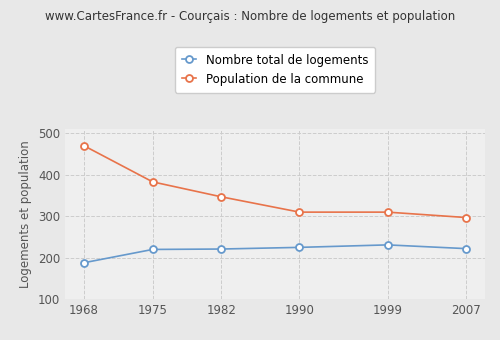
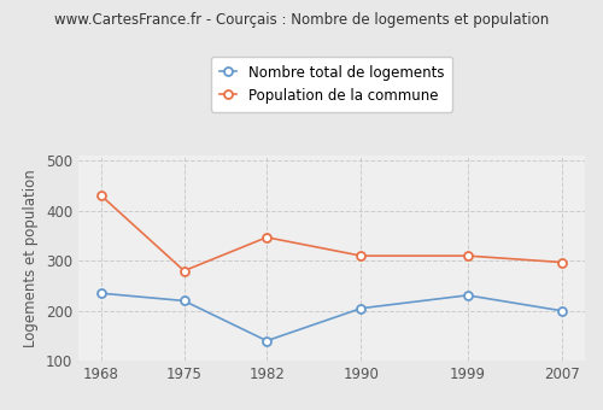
Nombre total de logements/1968: 188 -> 235
Population de la commune/1968: 470 -> 430
Population de la commune/1975: 383 -> 280
Nombre total de logements/1982: 221 -> 140
Nombre total de logements/1990: 225 -> 205
Nombre total de logements/2007: 222 -> 200
